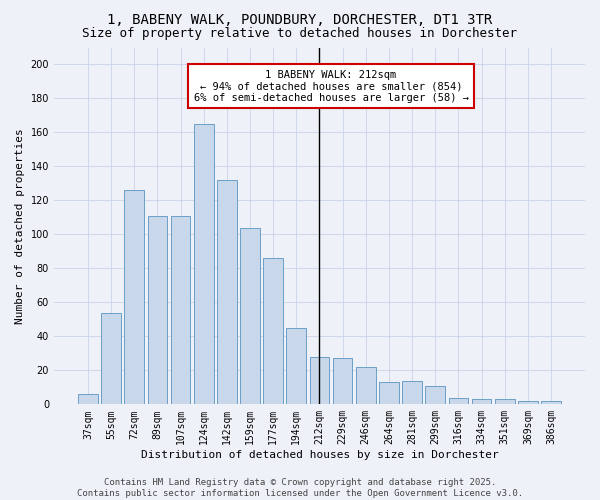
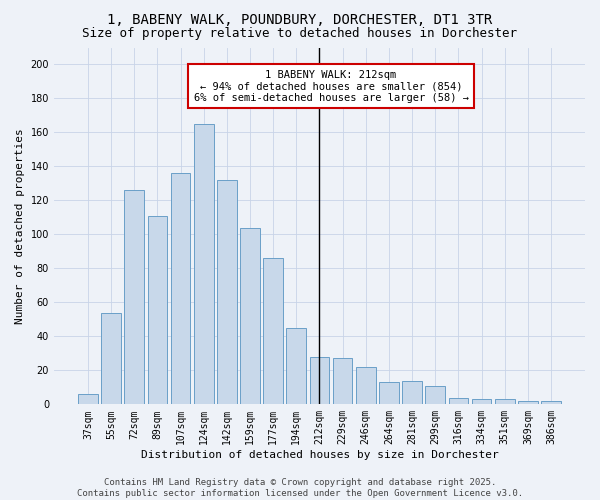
107sqm: 111 -> 136
